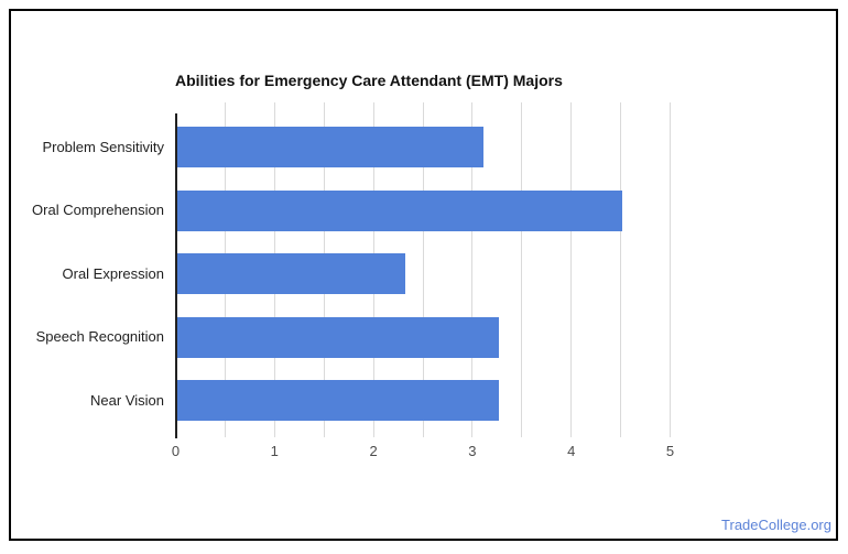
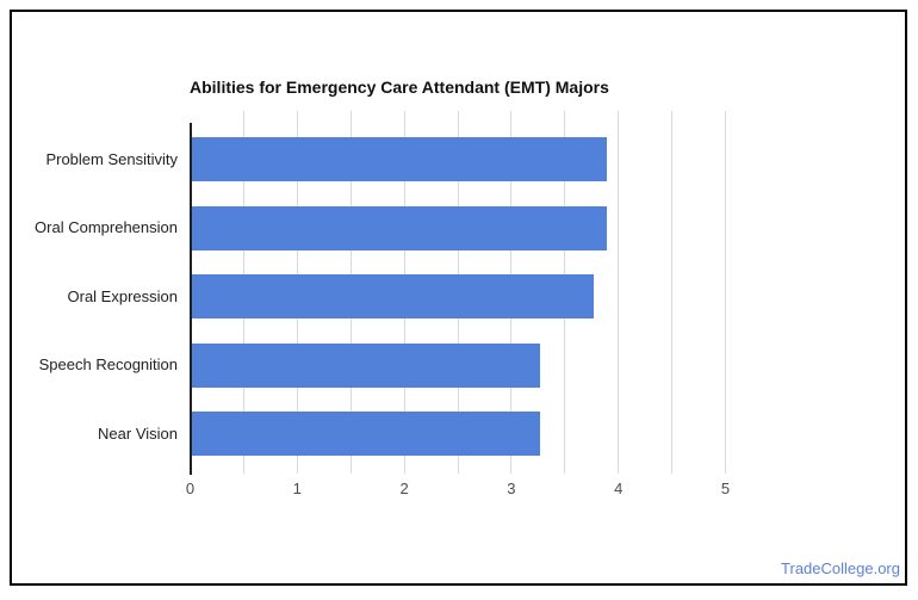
Problem Sensitivity: 3.1 -> 3.9
Oral Comprehension: 4.5 -> 3.9
Oral Expression: 2.3 -> 3.8
